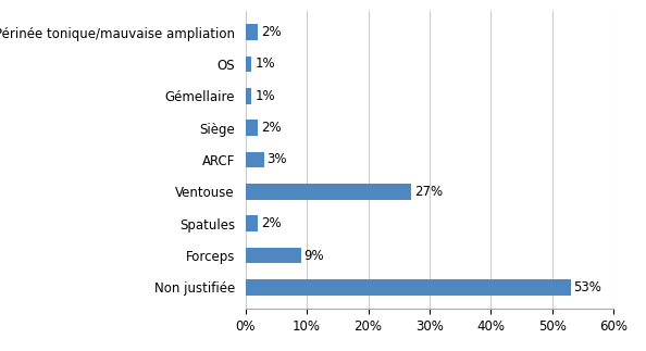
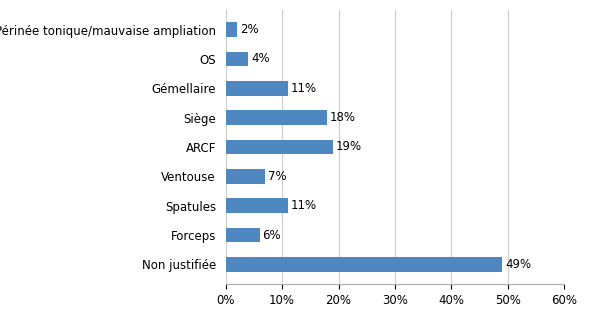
OS: 1% -> 4%
Gémellaire: 1% -> 11%
Siège: 2% -> 18%
ARCF: 3% -> 19%
Ventouse: 27% -> 7%
Spatules: 2% -> 11%
Forceps: 9% -> 6%
Non justifiée: 53% -> 49%
